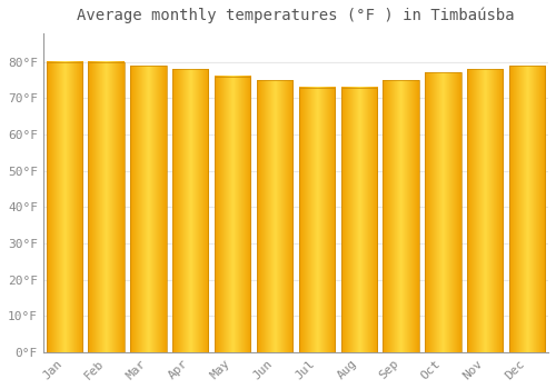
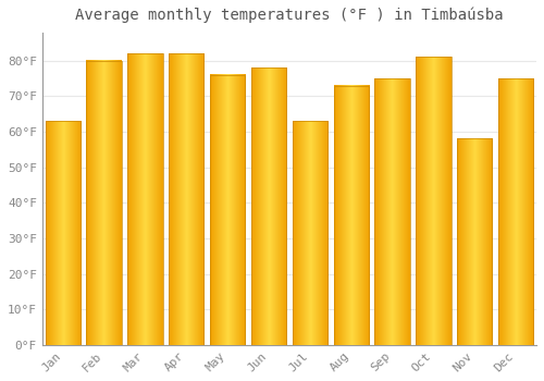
Jan: 80°F -> 63°F
Mar: 79°F -> 82°F
Apr: 78°F -> 82°F
Jun: 75°F -> 78°F
Jul: 73°F -> 63°F
Oct: 77°F -> 81°F
Nov: 78°F -> 58°F
Dec: 79°F -> 75°F
